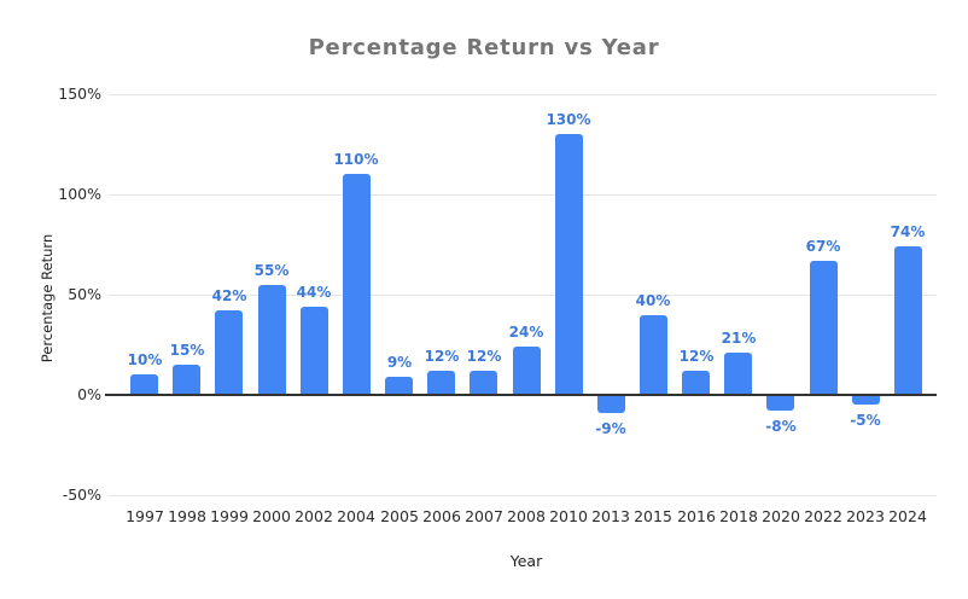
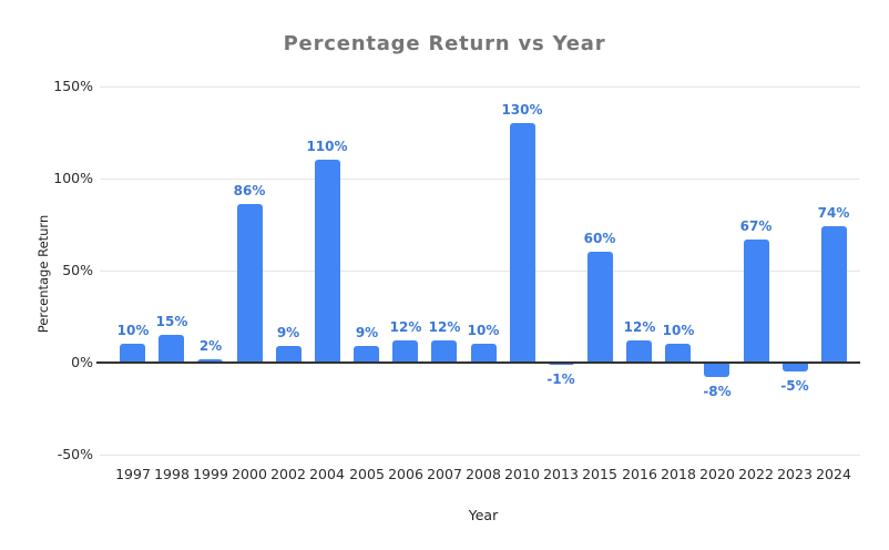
1999: 42% -> 2%
2000: 55% -> 86%
2002: 44% -> 9%
2008: 24% -> 10%
2013: -9% -> -1%
2015: 40% -> 60%
2018: 21% -> 10%
